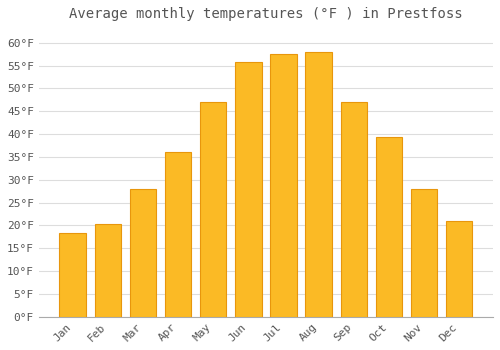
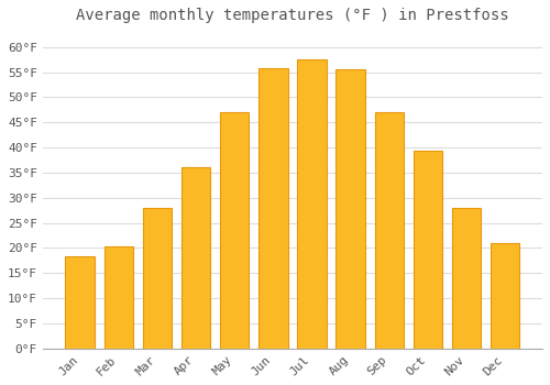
Aug: 58.0°F -> 55.5°F
